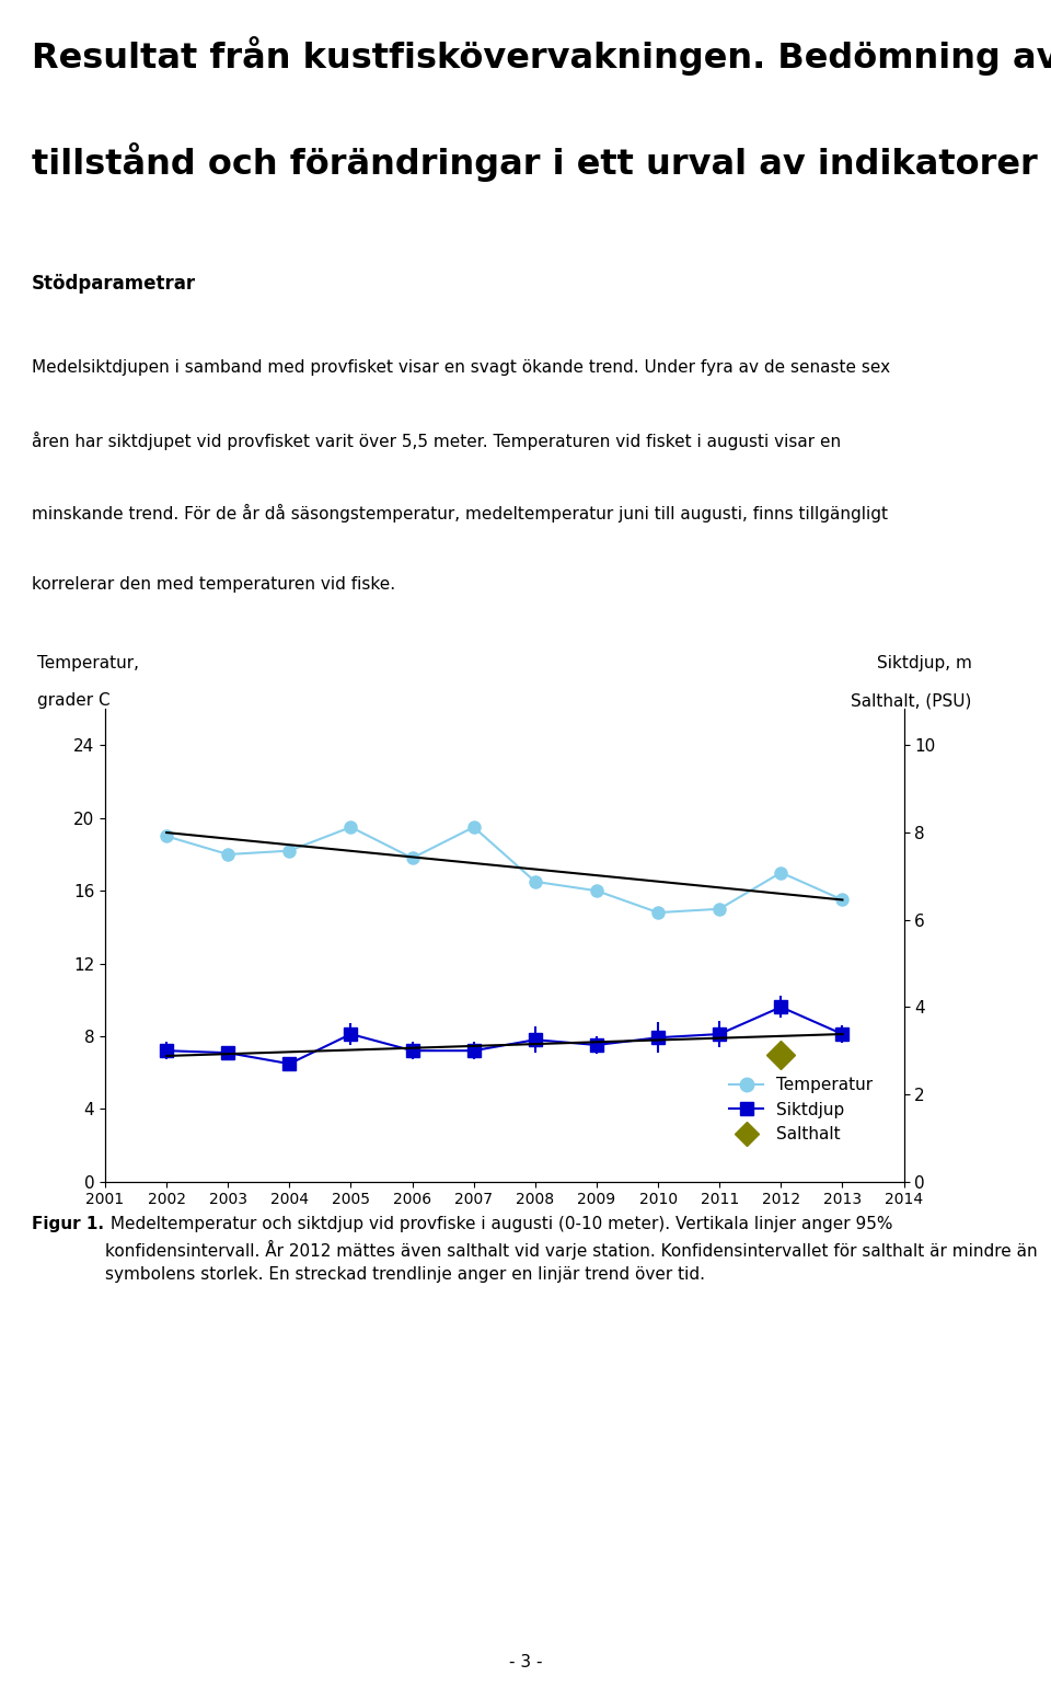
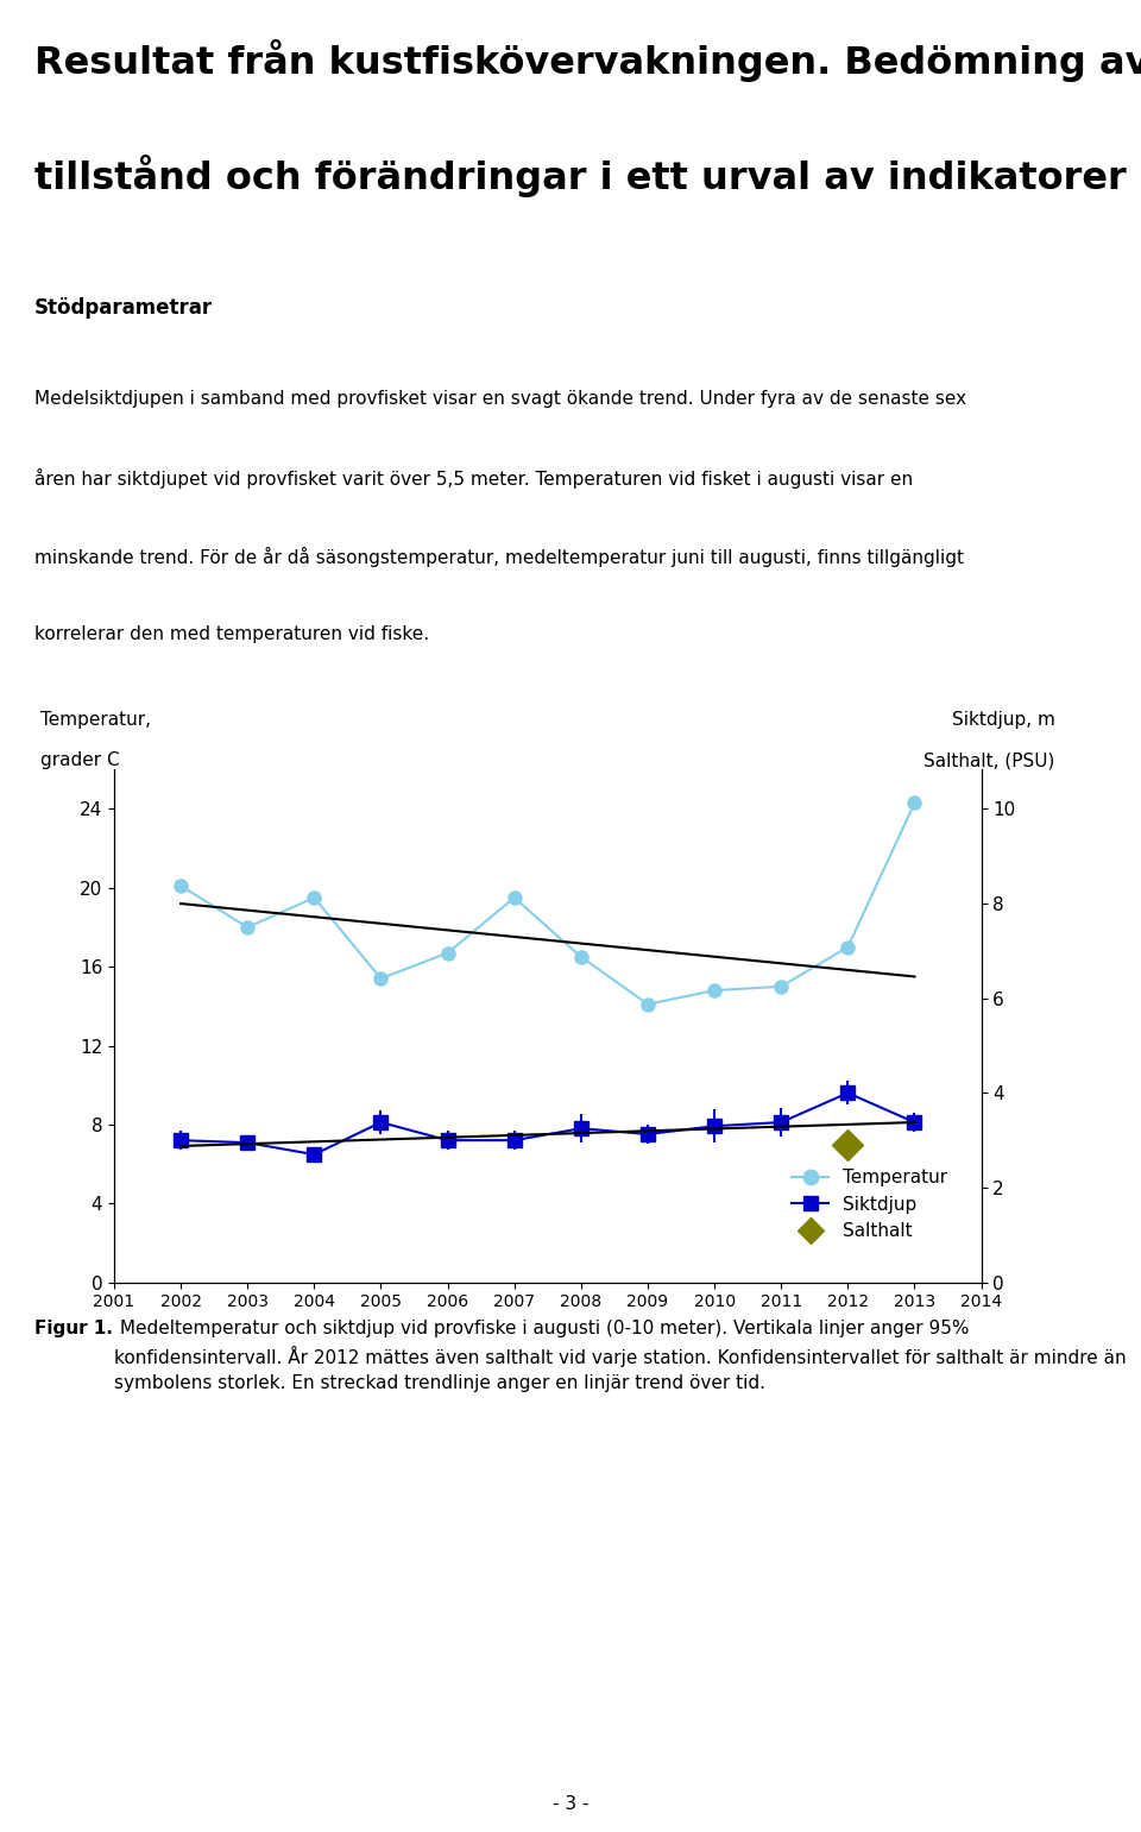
Temperatur/2002: 19.0 -> 20.1
Temperatur/2004: 18.2 -> 19.5
Temperatur/2005: 19.5 -> 15.4
Temperatur/2006: 17.8 -> 16.7
Temperatur/2009: 16.0 -> 14.1
Temperatur/2013: 15.5 -> 24.3
